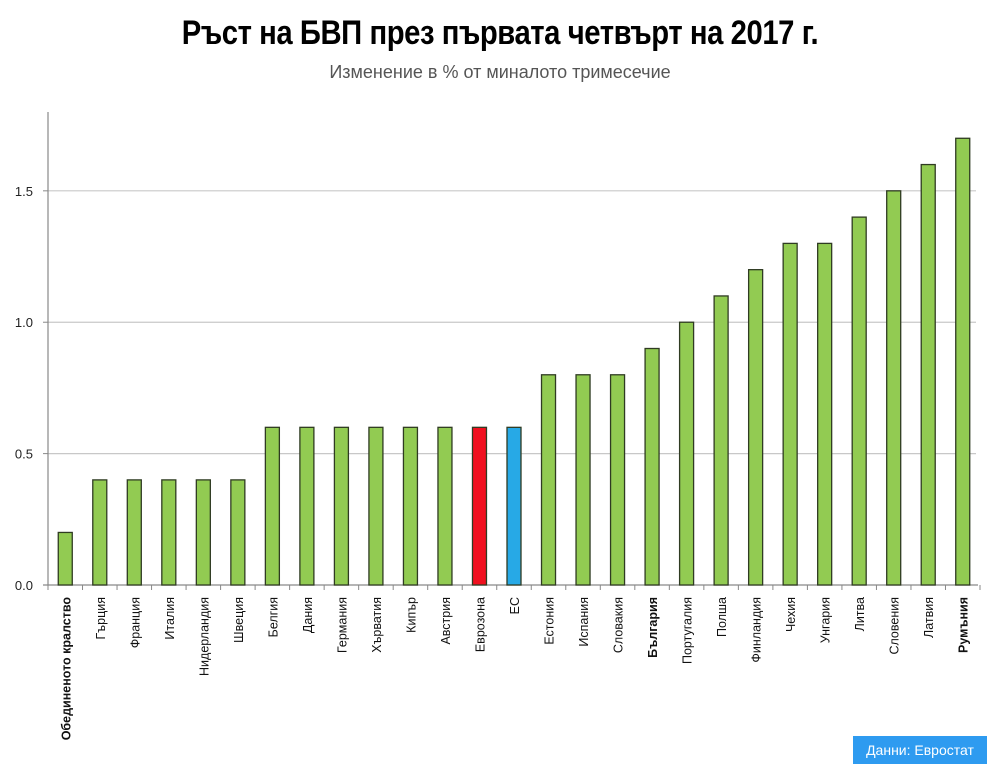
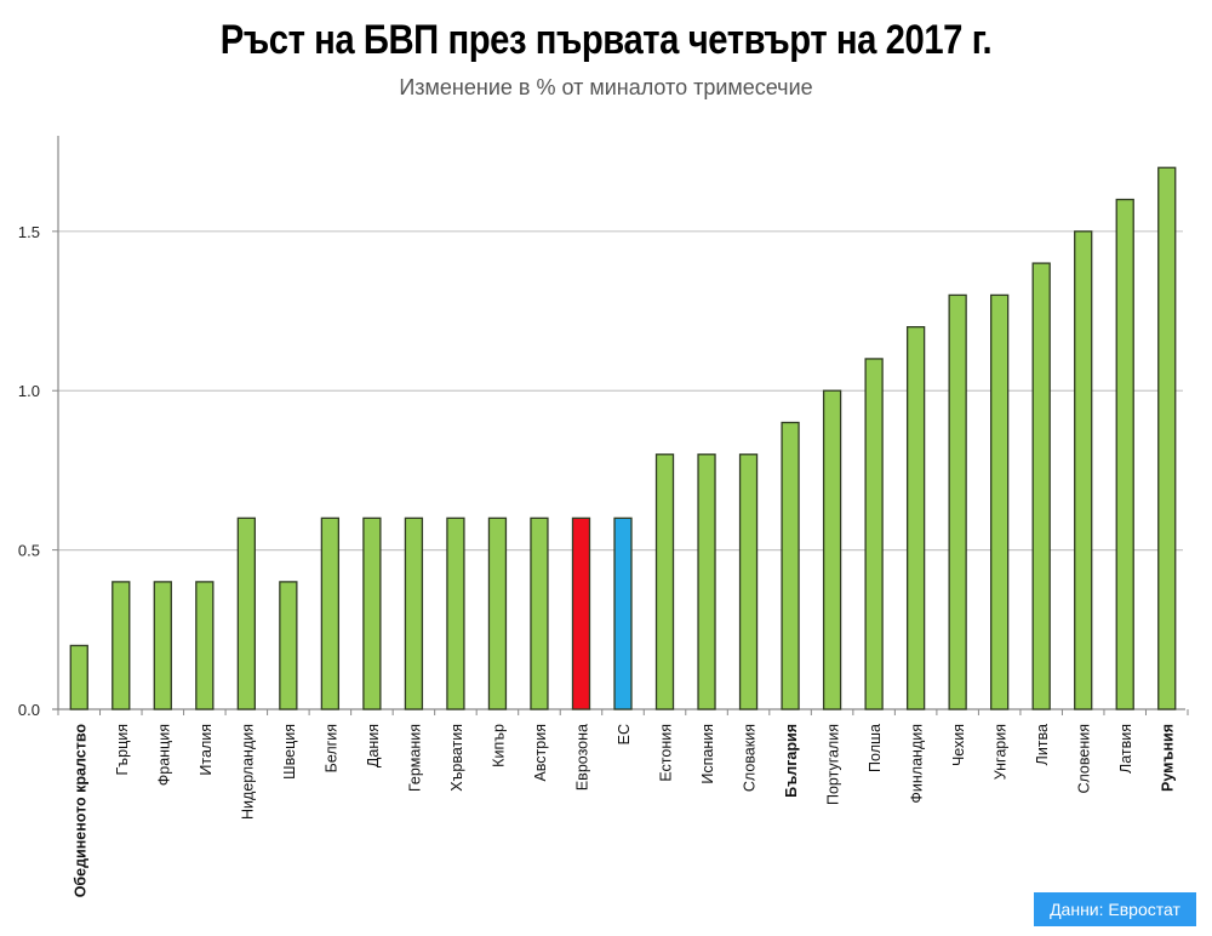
Нидерландия: 0.4 -> 0.6
